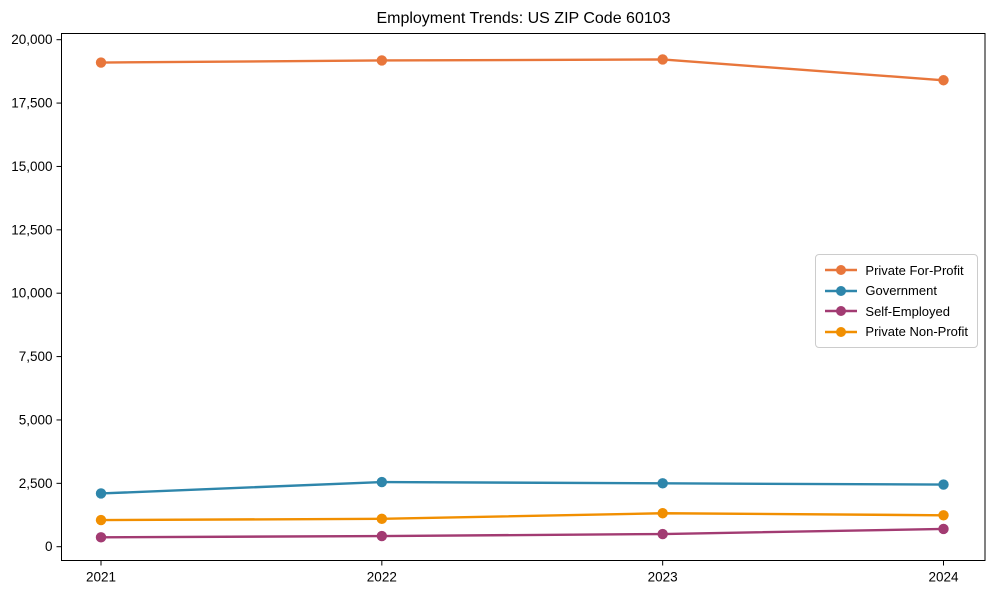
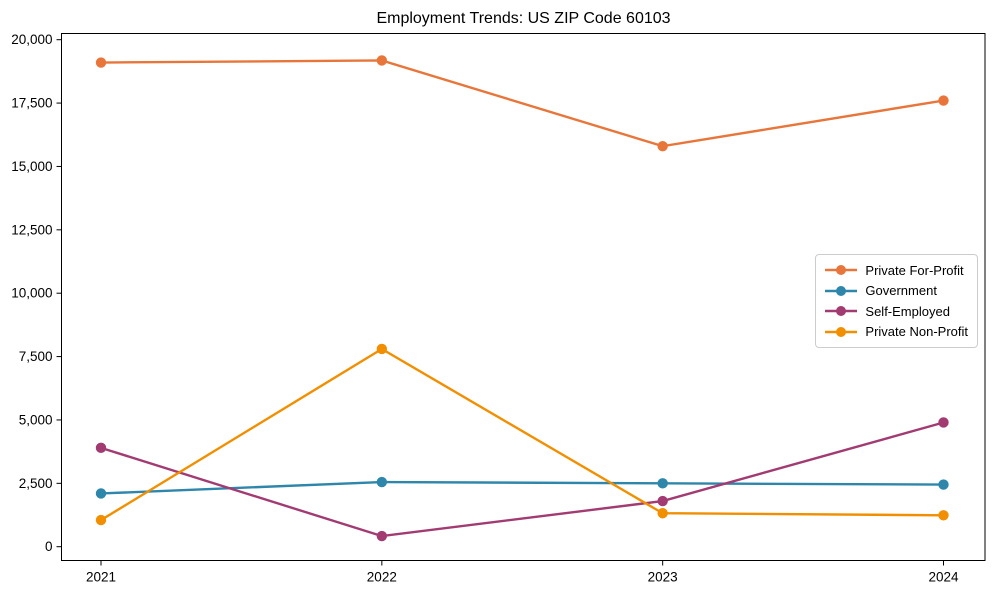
Self-Employed/2021: 400 -> 3900
Private Non-Profit/2022: 1100 -> 7800
Private For-Profit/2023: 19200 -> 15800
Self-Employed/2023: 500 -> 1800
Private For-Profit/2024: 18400 -> 17600
Self-Employed/2024: 700 -> 4900
